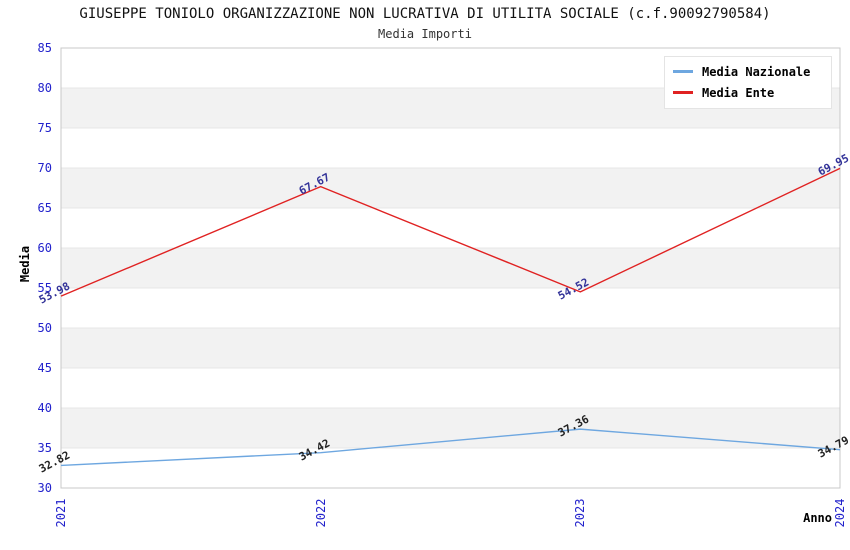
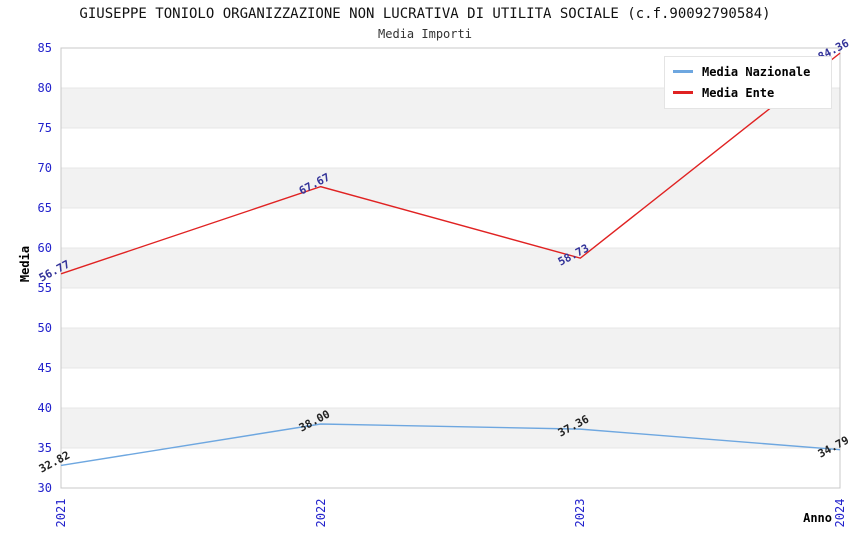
Media Ente/2021: 53.98 -> 56.77
Media Nazionale/2022: 34.42 -> 38.00
Media Ente/2023: 54.52 -> 58.73
Media Ente/2024: 69.95 -> 84.36
